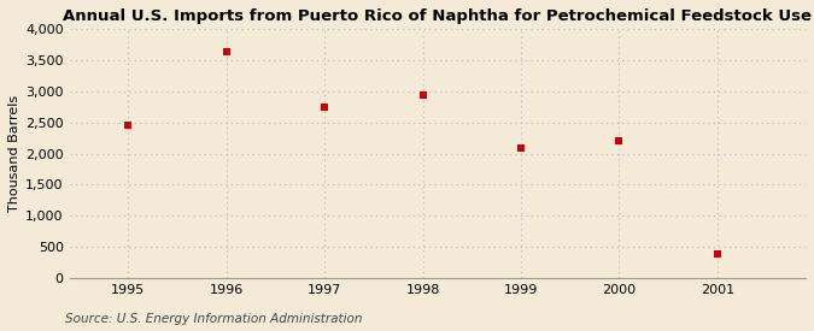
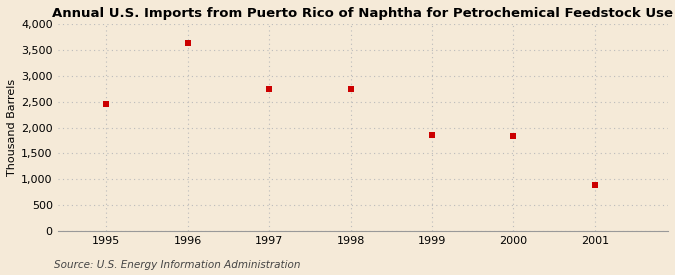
1998: 2,940 -> 2,740
1999: 2,080 -> 1,860
2000: 2,210 -> 1,840
2001: 390 -> 900
